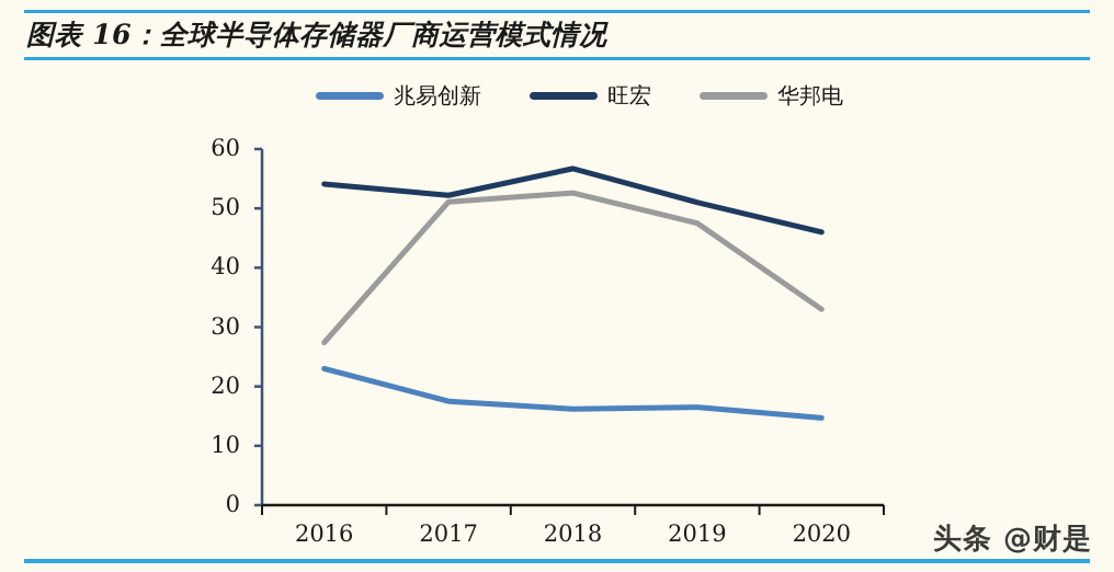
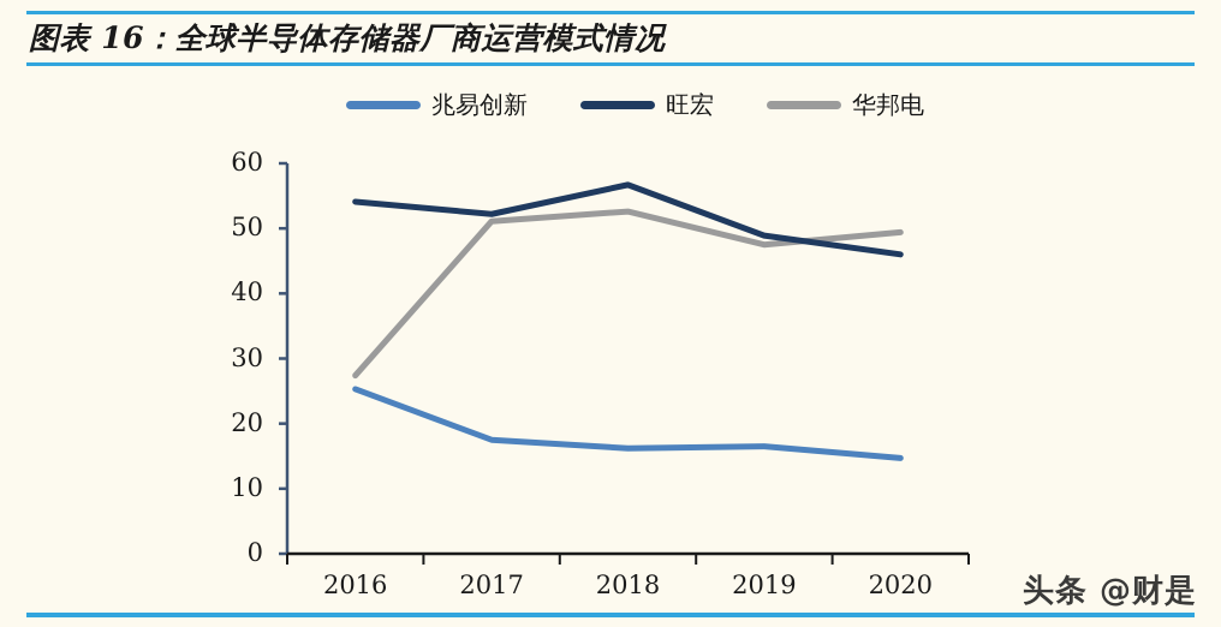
兆易创新/2016: 23 -> 25
旺宏/2019: 51 -> 49
华邦电/2020: 33 -> 49
